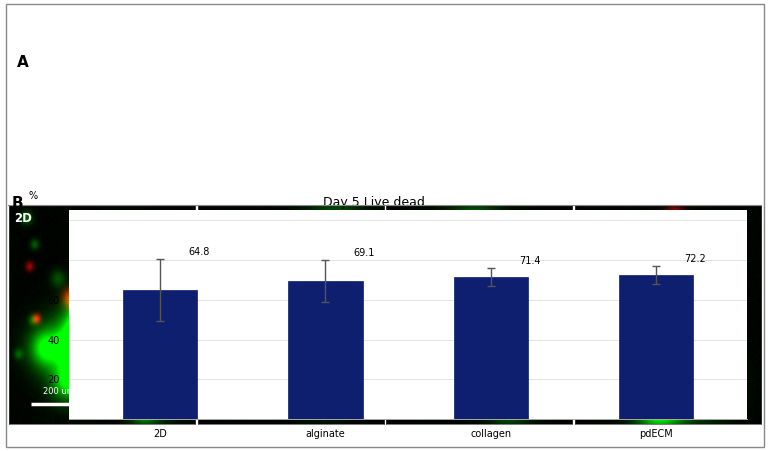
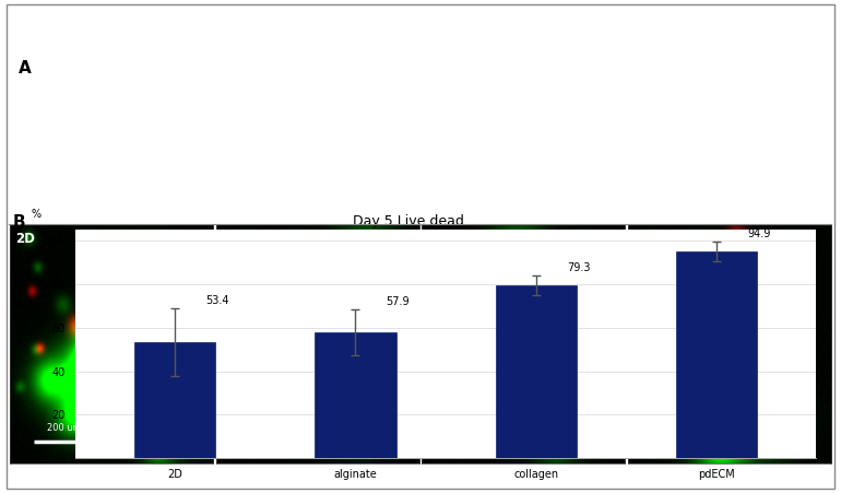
2D: 64.8 -> 53.4
alginate: 69.1 -> 57.9
collagen: 71.4 -> 79.3
pdECM: 72.2 -> 94.9
